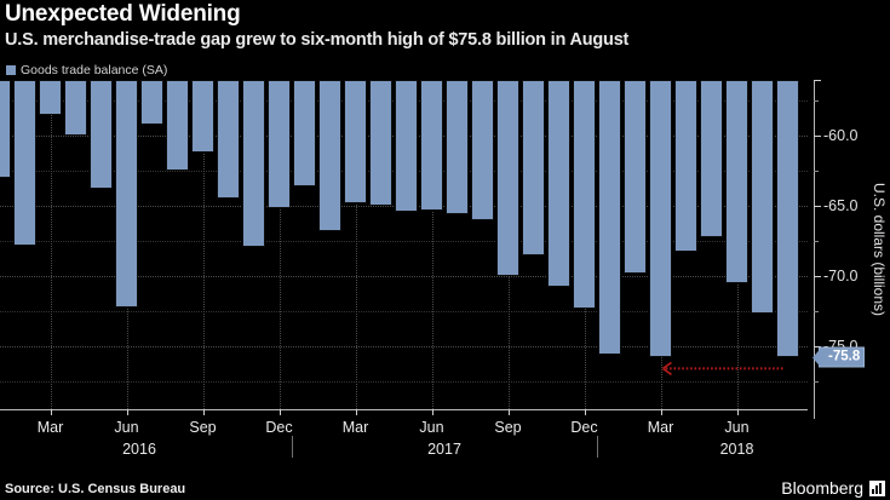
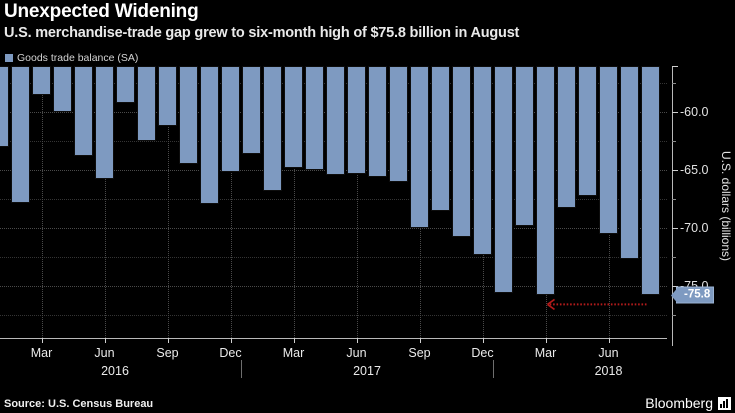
Jun 2016: -72.2 -> -65.8
